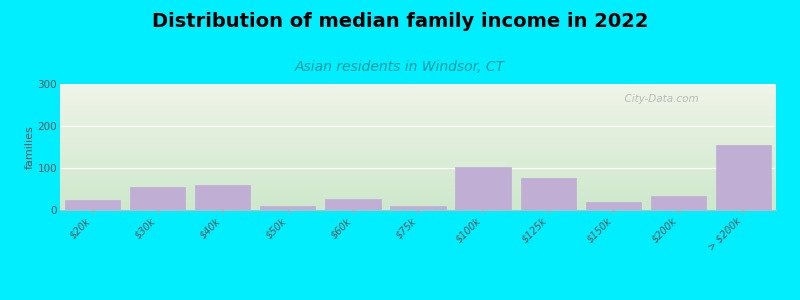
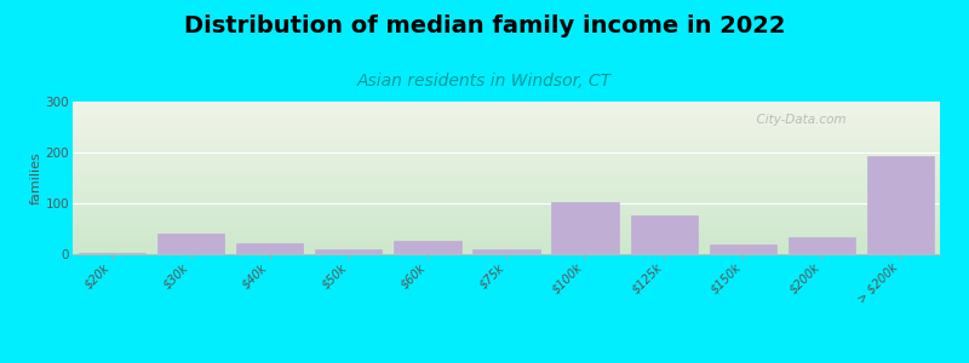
$20k: 25 -> 2
$30k: 55 -> 40
$40k: 60 -> 22
> $200k: 155 -> 193
